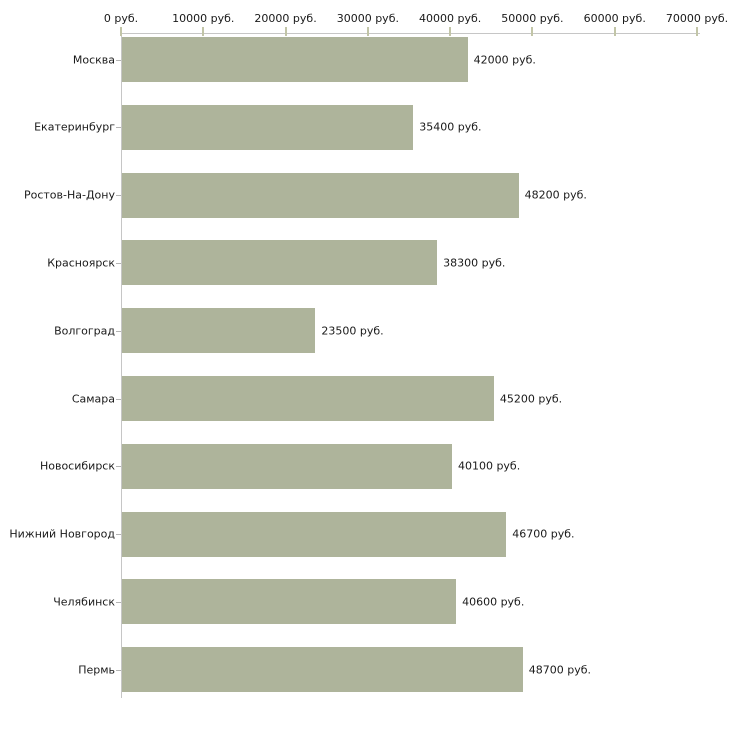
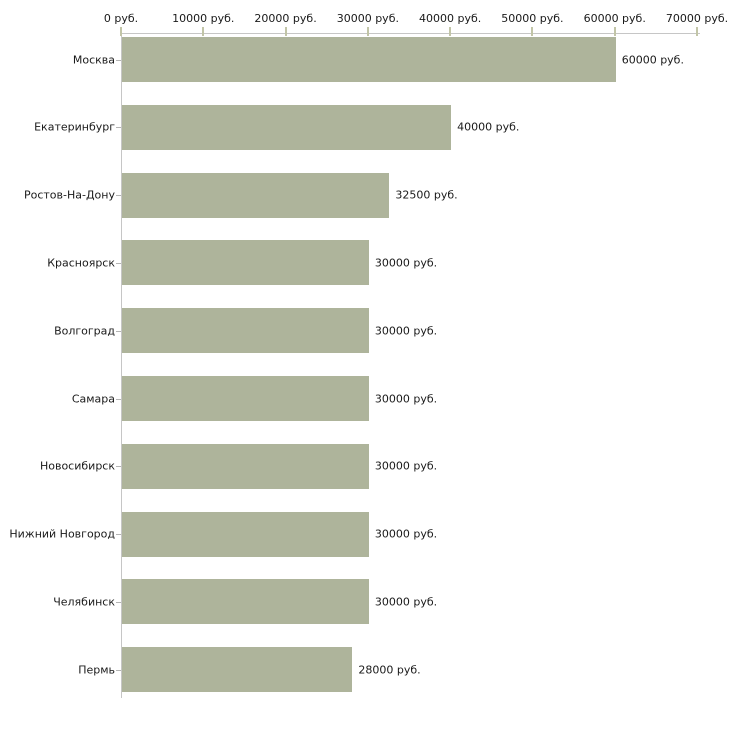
Москва: 42000 -> 60000
Екатеринбург: 35400 -> 40000
Ростов-На-Дону: 48200 -> 32500
Красноярск: 38300 -> 30000
Волгоград: 23500 -> 30000
Самара: 45200 -> 30000
Новосибирск: 40100 -> 30000
Нижний Новгород: 46700 -> 30000
Челябинск: 40600 -> 30000
Пермь: 48700 -> 28000
